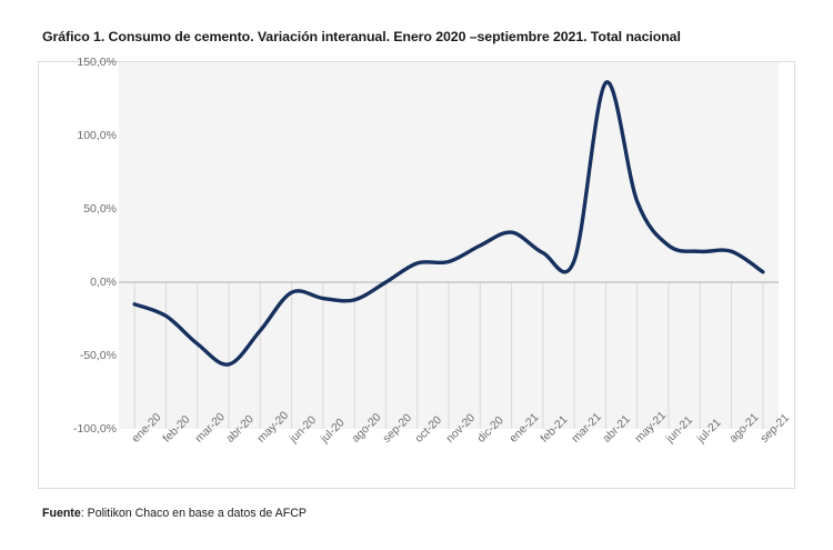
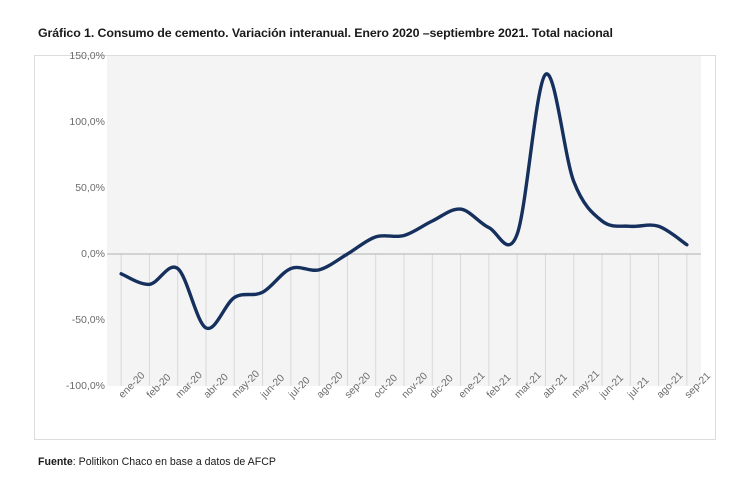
mar-20: -42% -> -11%
jun-20: -7% -> -29%
